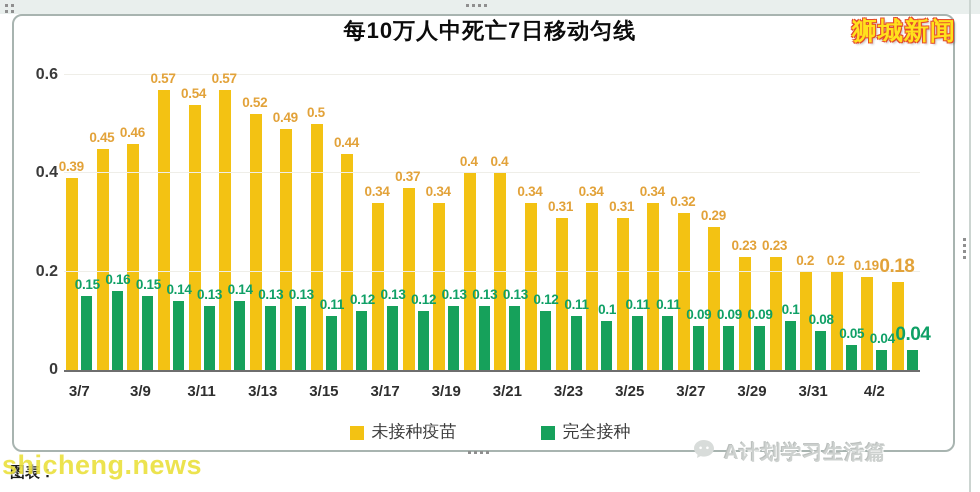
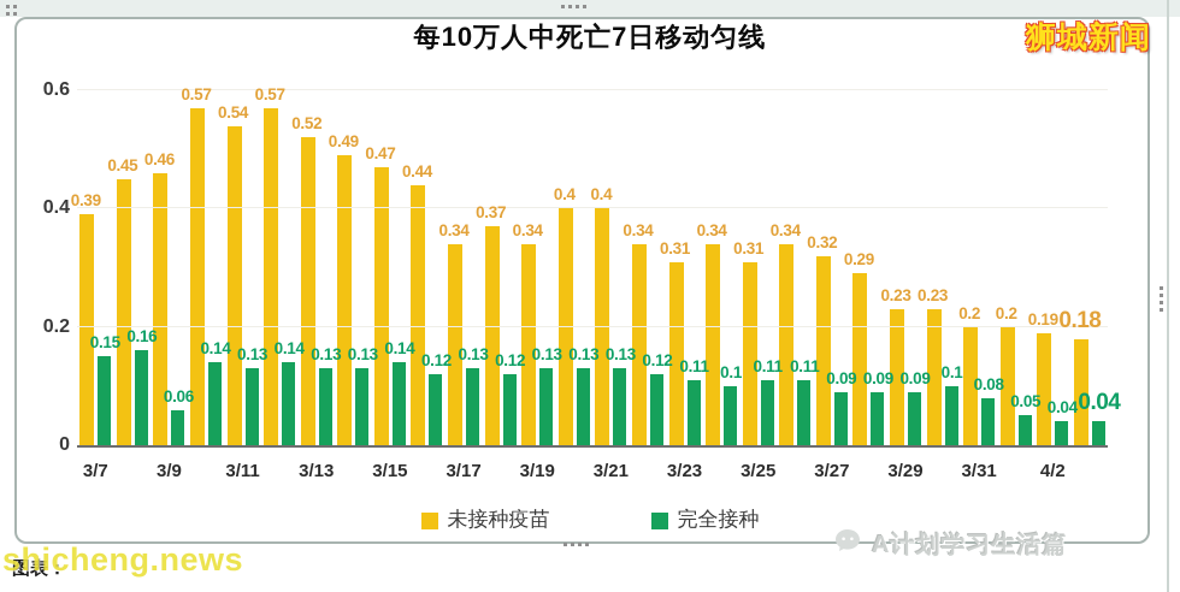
完全接种/3/9: 0.15 -> 0.06
未接种疫苗/3/15: 0.5 -> 0.47
完全接种/3/15: 0.11 -> 0.14
